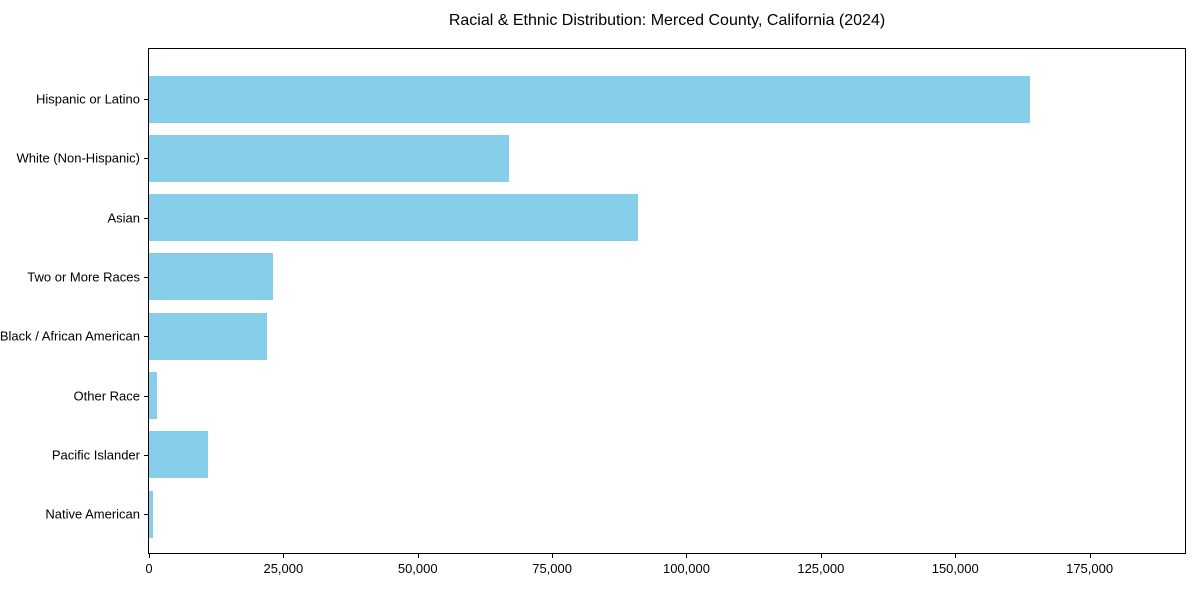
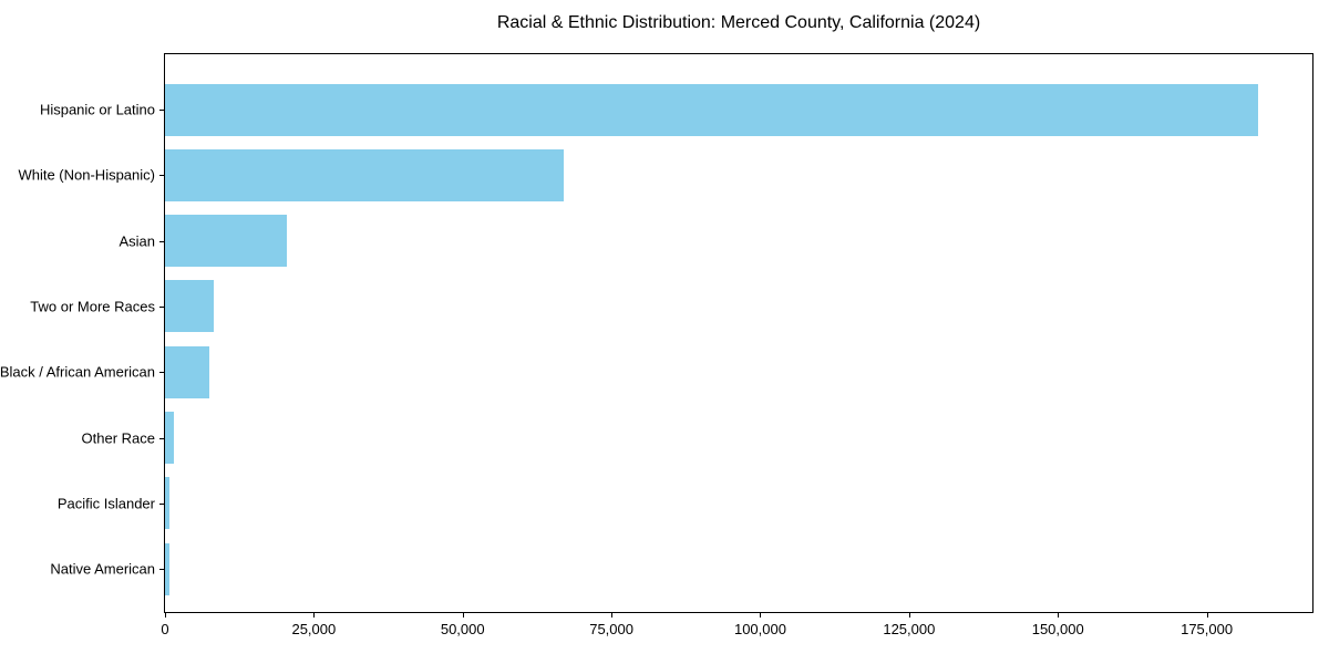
Hispanic or Latino: 164000 -> 184000
Asian: 91000 -> 20000
Two or More Races: 23000 -> 8000
Black / African American: 22000 -> 7000
Pacific Islander: 11000 -> 1000
